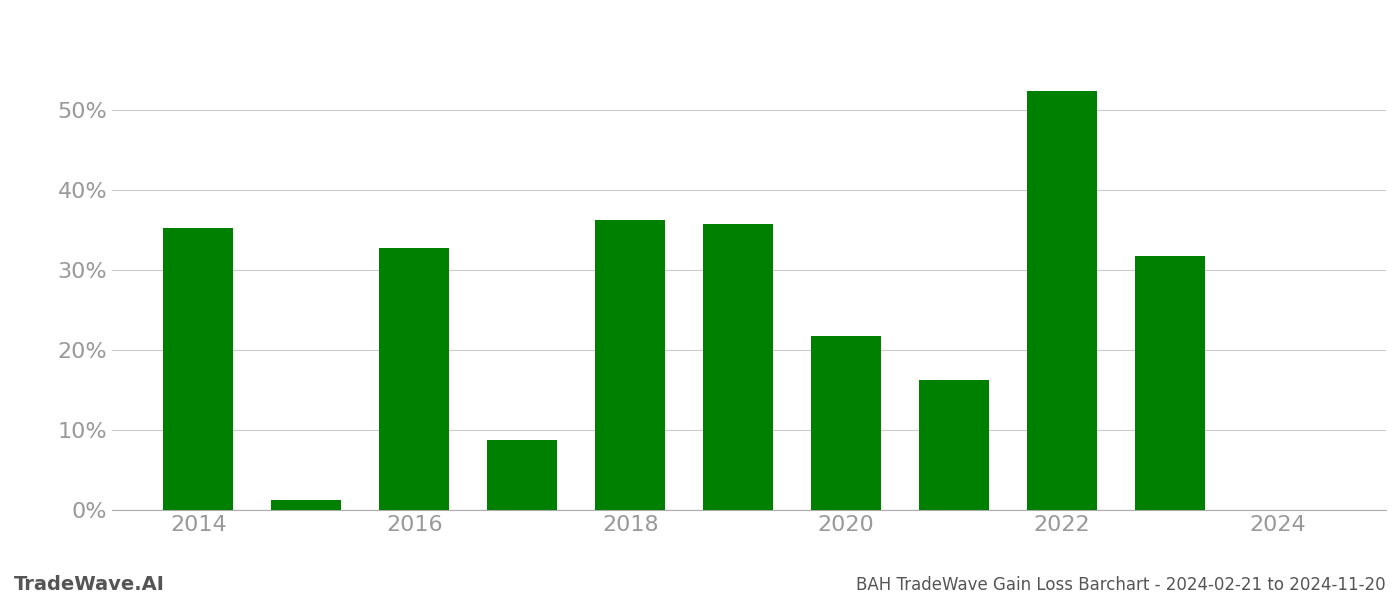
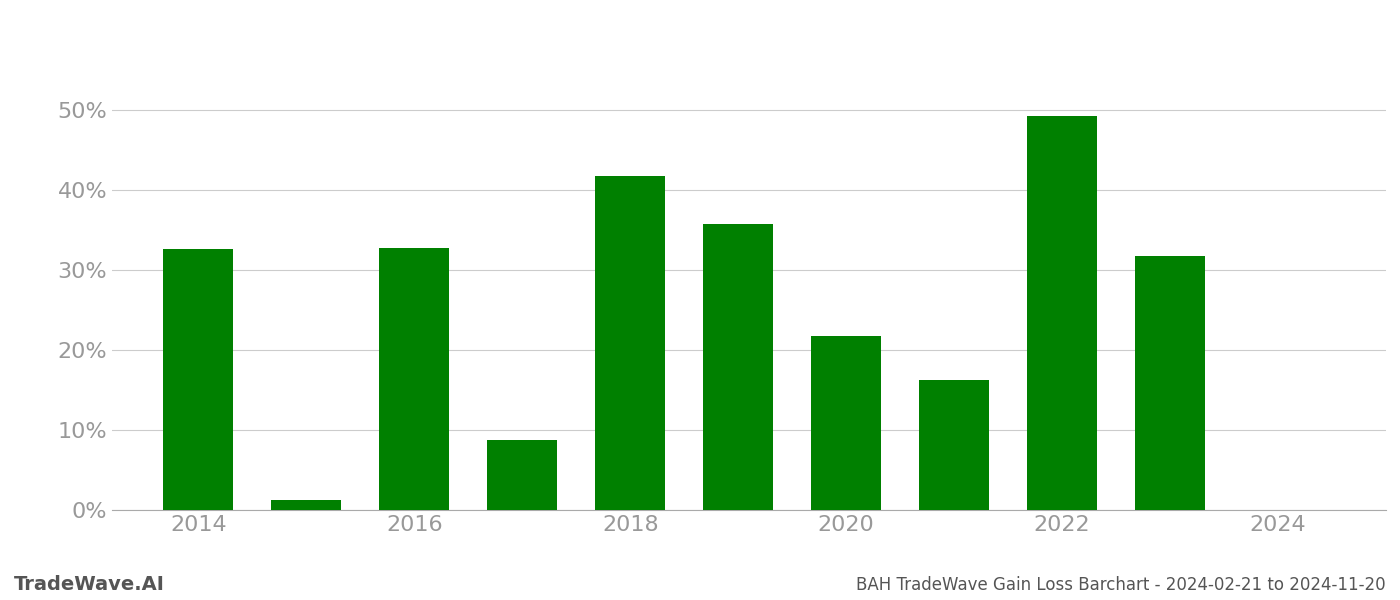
2014: 35.2% -> 32.6%
2018: 36.2% -> 41.8%
2022: 52.4% -> 49.2%
